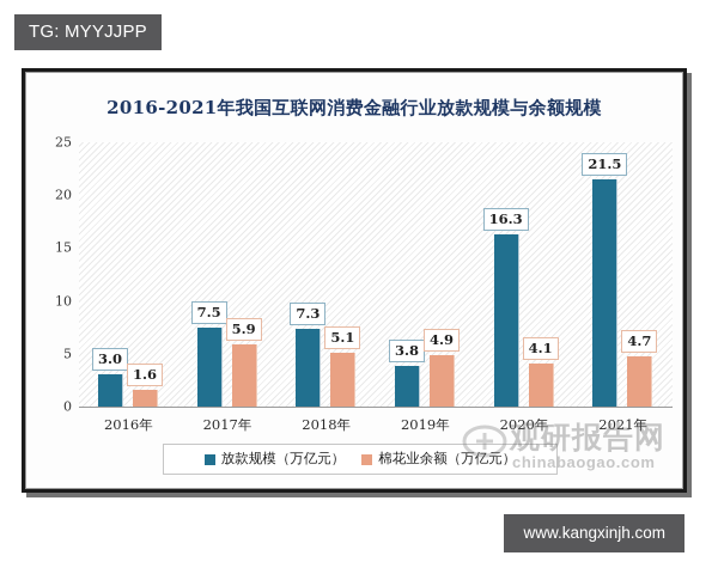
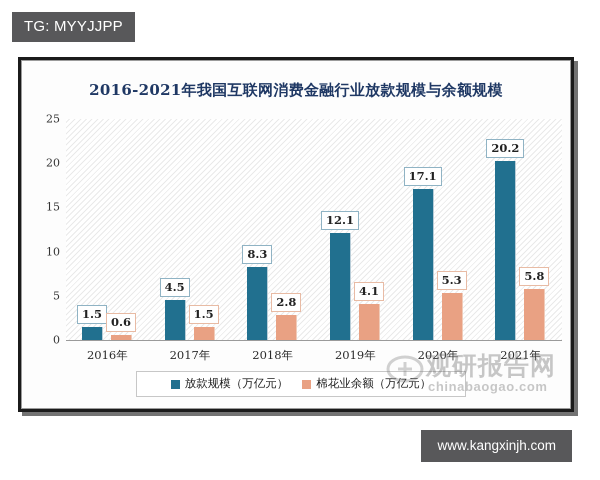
放款规模（万亿元）/2016年: 3.0 -> 1.5
棉花业余额（万亿元）/2016年: 1.6 -> 0.6
放款规模（万亿元）/2017年: 7.5 -> 4.5
棉花业余额（万亿元）/2017年: 5.9 -> 1.5
放款规模（万亿元）/2018年: 7.3 -> 8.3
棉花业余额（万亿元）/2018年: 5.1 -> 2.8
放款规模（万亿元）/2019年: 3.8 -> 12.1
棉花业余额（万亿元）/2019年: 4.9 -> 4.1
放款规模（万亿元）/2020年: 16.3 -> 17.1
棉花业余额（万亿元）/2020年: 4.1 -> 5.3
放款规模（万亿元）/2021年: 21.5 -> 20.2
棉花业余额（万亿元）/2021年: 4.7 -> 5.8
